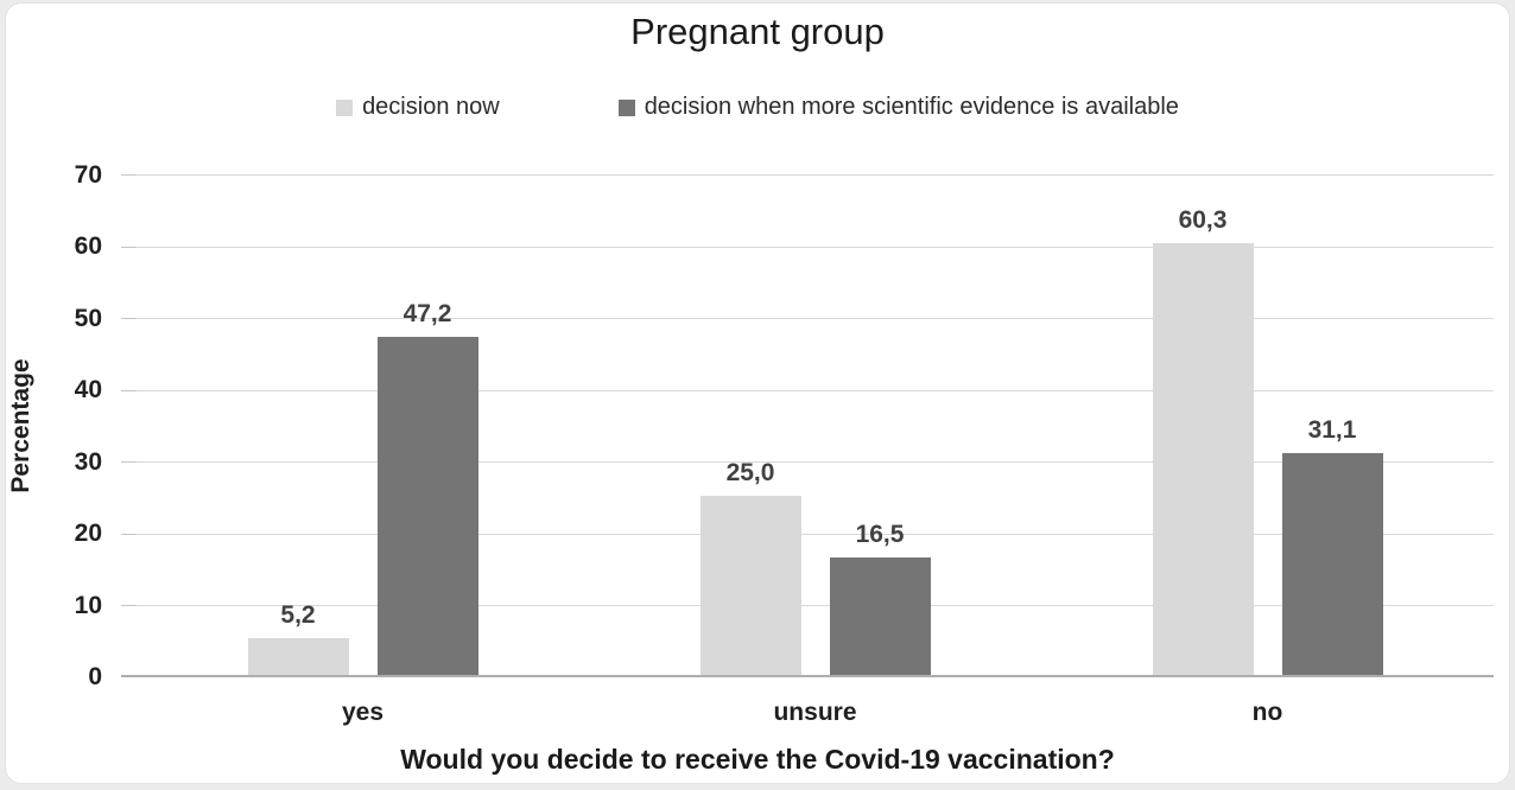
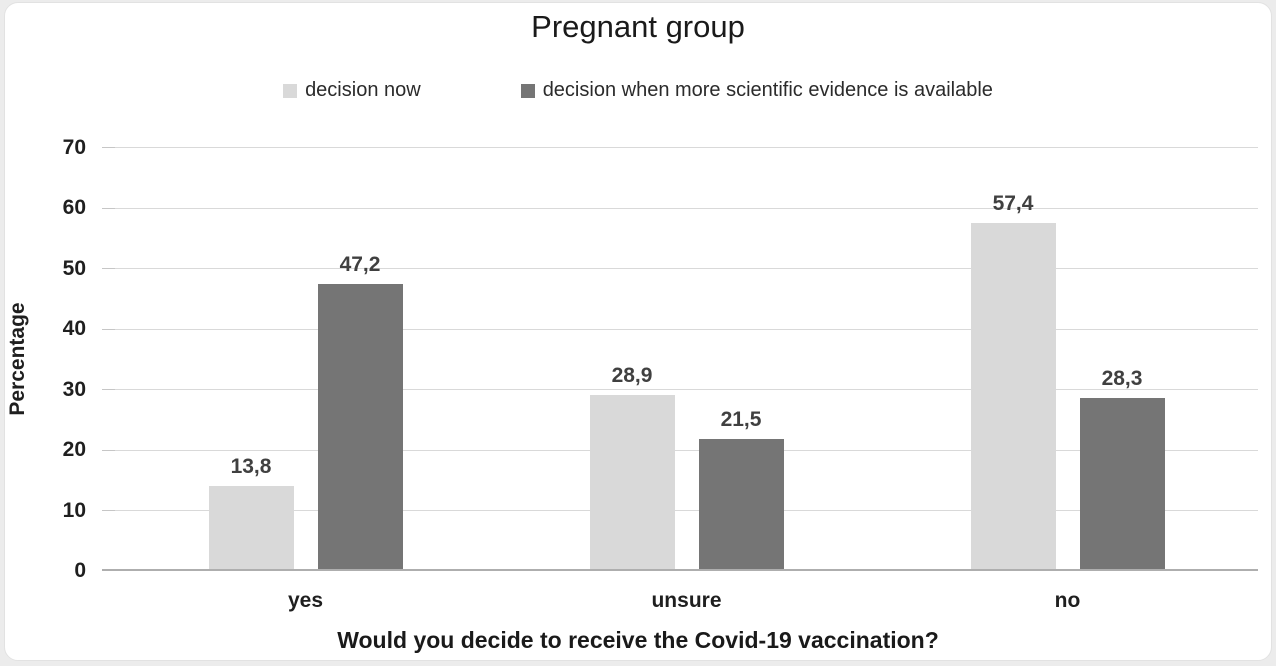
decision now/yes: 5,2 -> 13,8
decision now/unsure: 25,0 -> 28,9
decision when more scientific evidence is available/unsure: 16,5 -> 21,5
decision now/no: 60,3 -> 57,4
decision when more scientific evidence is available/no: 31,1 -> 28,3
